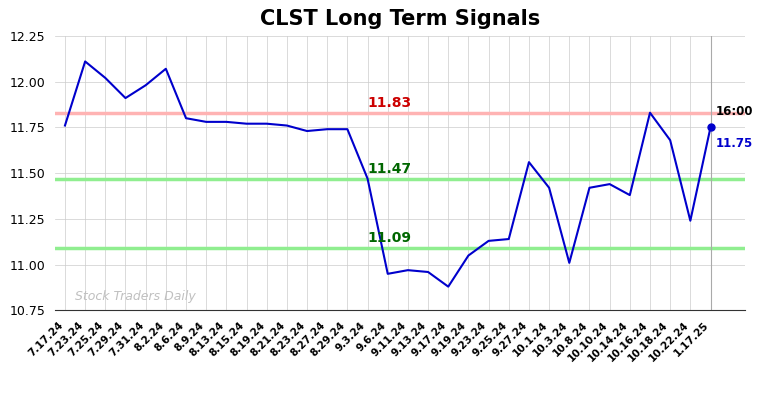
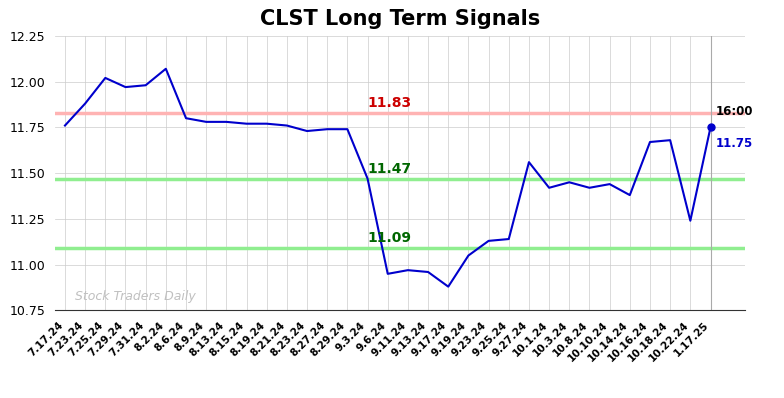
7.23.24: 12.11 -> 11.88
7.29.24: 11.91 -> 11.97
10.3.24: 11.01 -> 11.45
10.16.24: 11.83 -> 11.67
